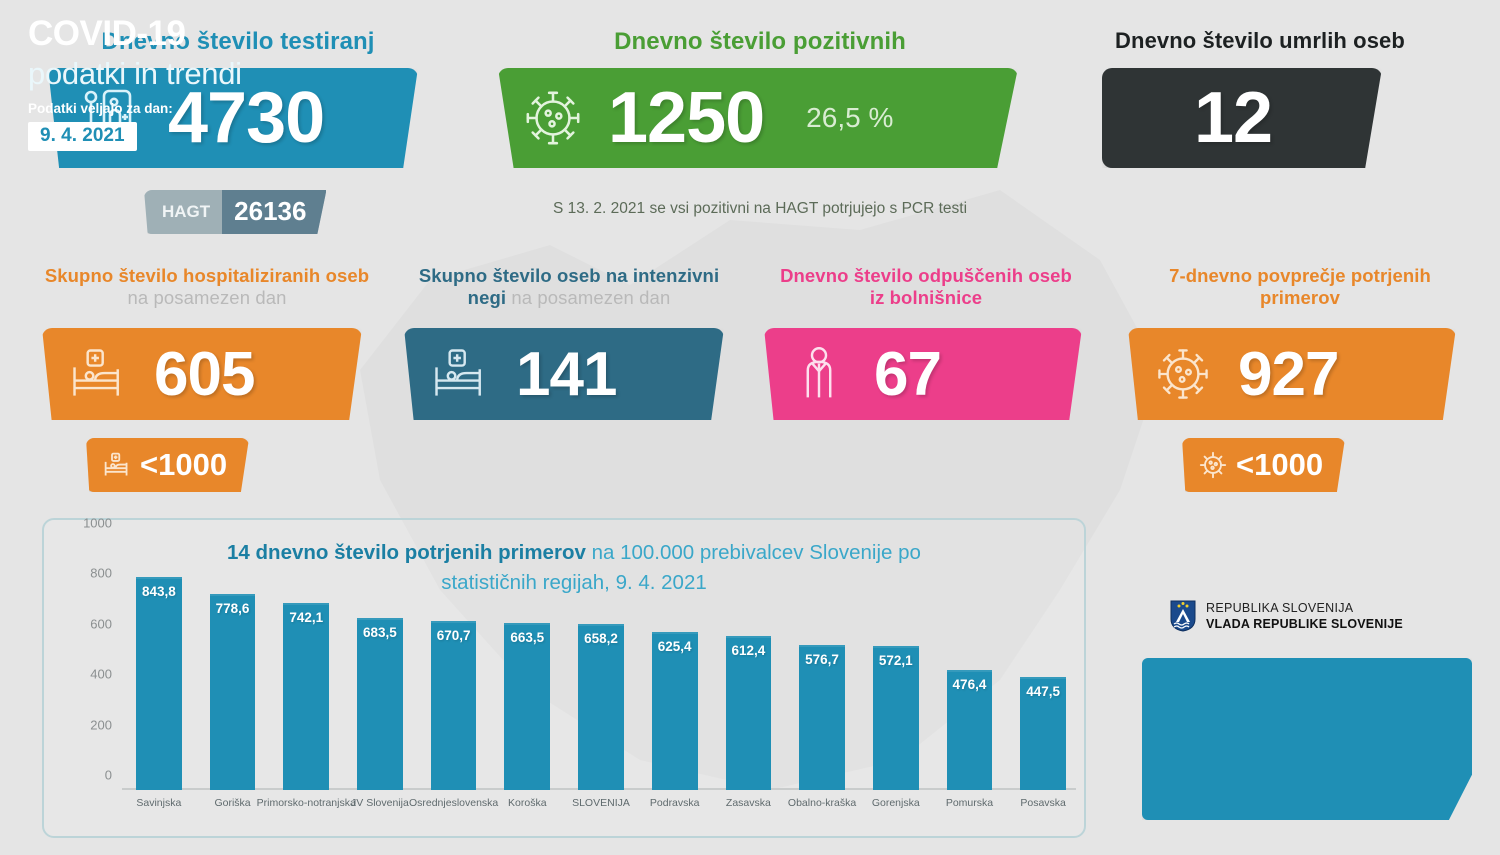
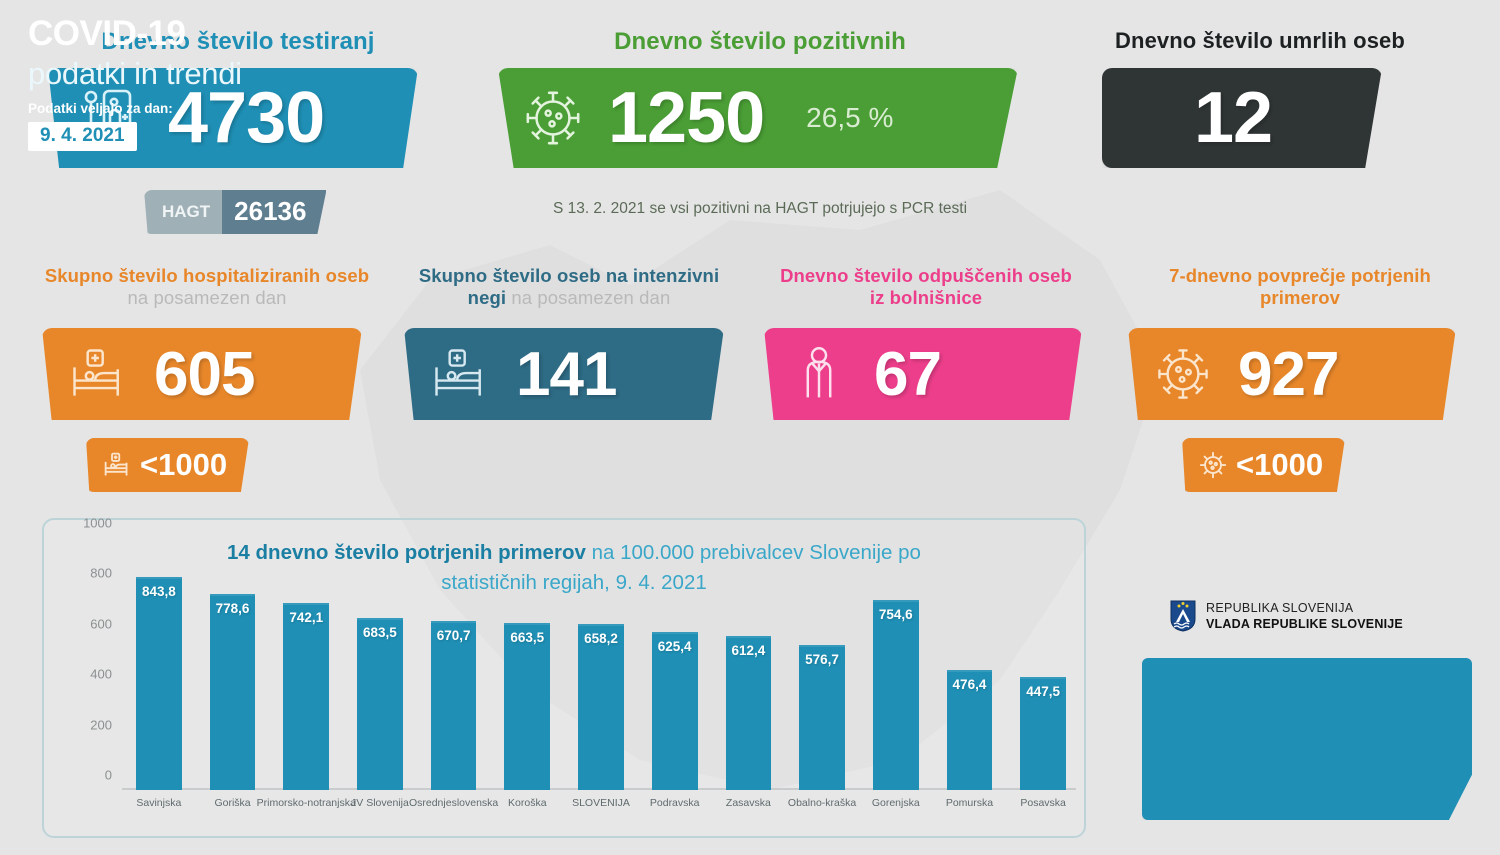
Gorenjska: 572,1 -> 754,6
